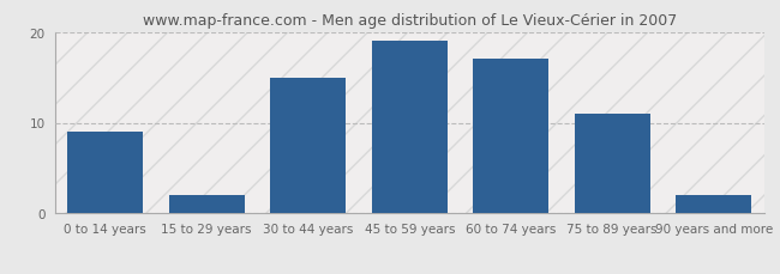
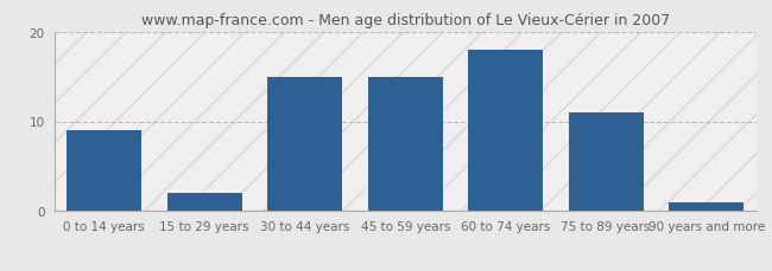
45 to 59 years: 19 -> 15
60 to 74 years: 17 -> 18
90 years and more: 2 -> 1
